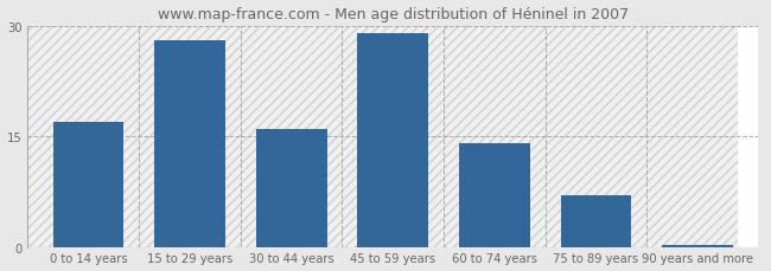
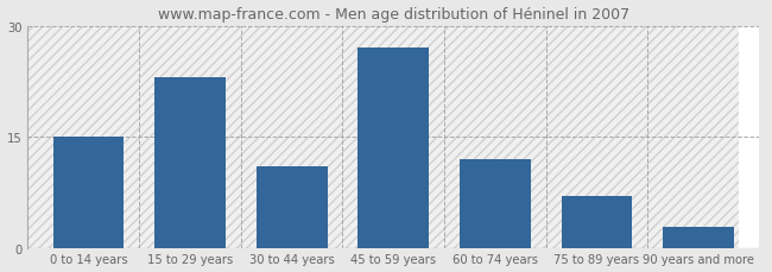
0 to 14 years: 17.0 -> 15.0
15 to 29 years: 28.0 -> 23.0
30 to 44 years: 16.0 -> 11.0
45 to 59 years: 29.0 -> 27.0
60 to 74 years: 14.0 -> 12.0
90 years and more: 0.3 -> 2.8
